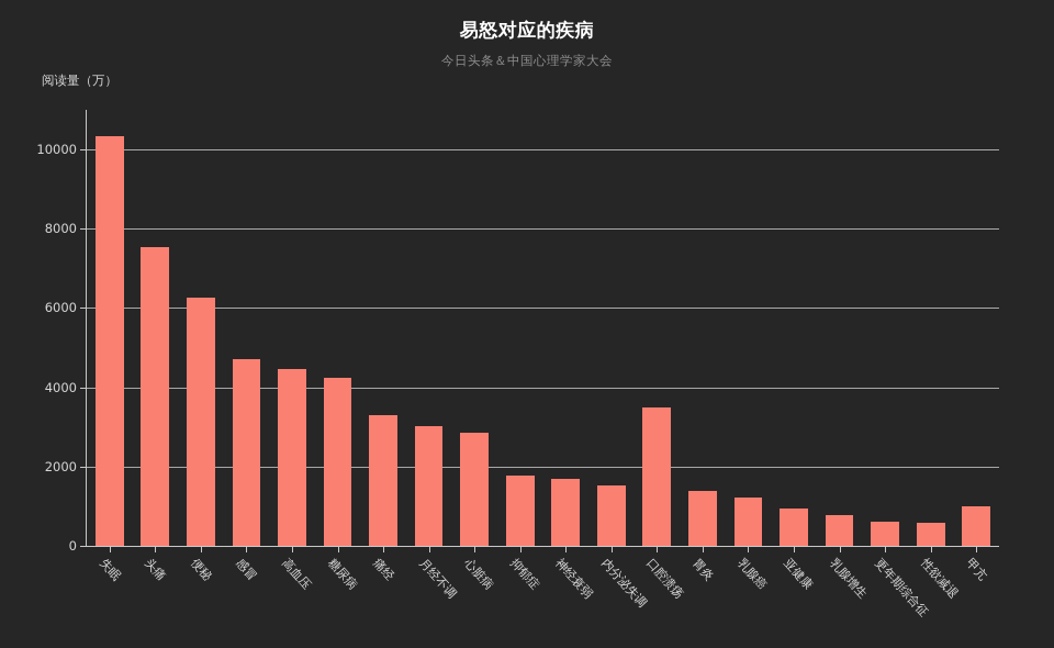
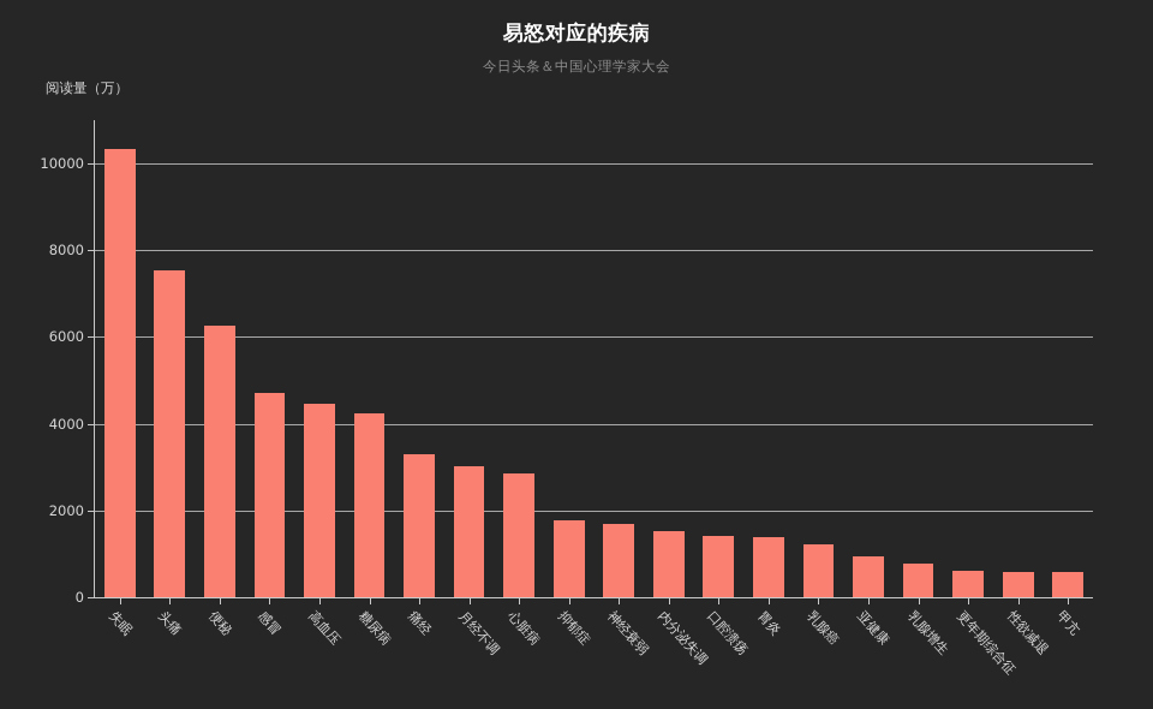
口腔溃疡: 3500 -> 1400
甲亢: 1000 -> 600
